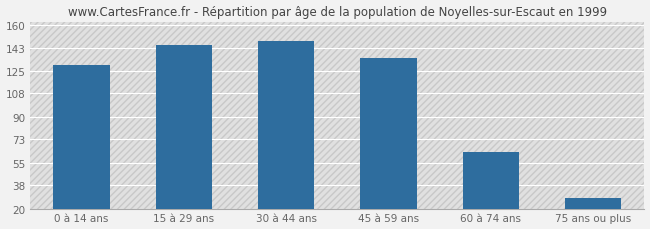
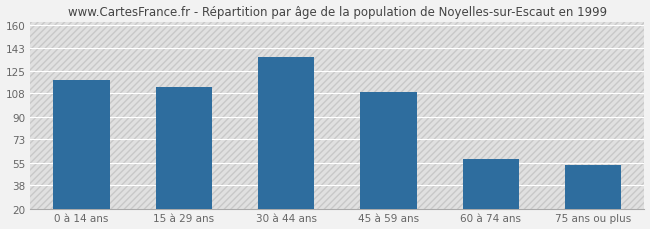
0 à 14 ans: 130 -> 118
15 à 29 ans: 145 -> 113
30 à 44 ans: 148 -> 136
45 à 59 ans: 135 -> 109
60 à 74 ans: 63 -> 58
75 ans ou plus: 28 -> 53
